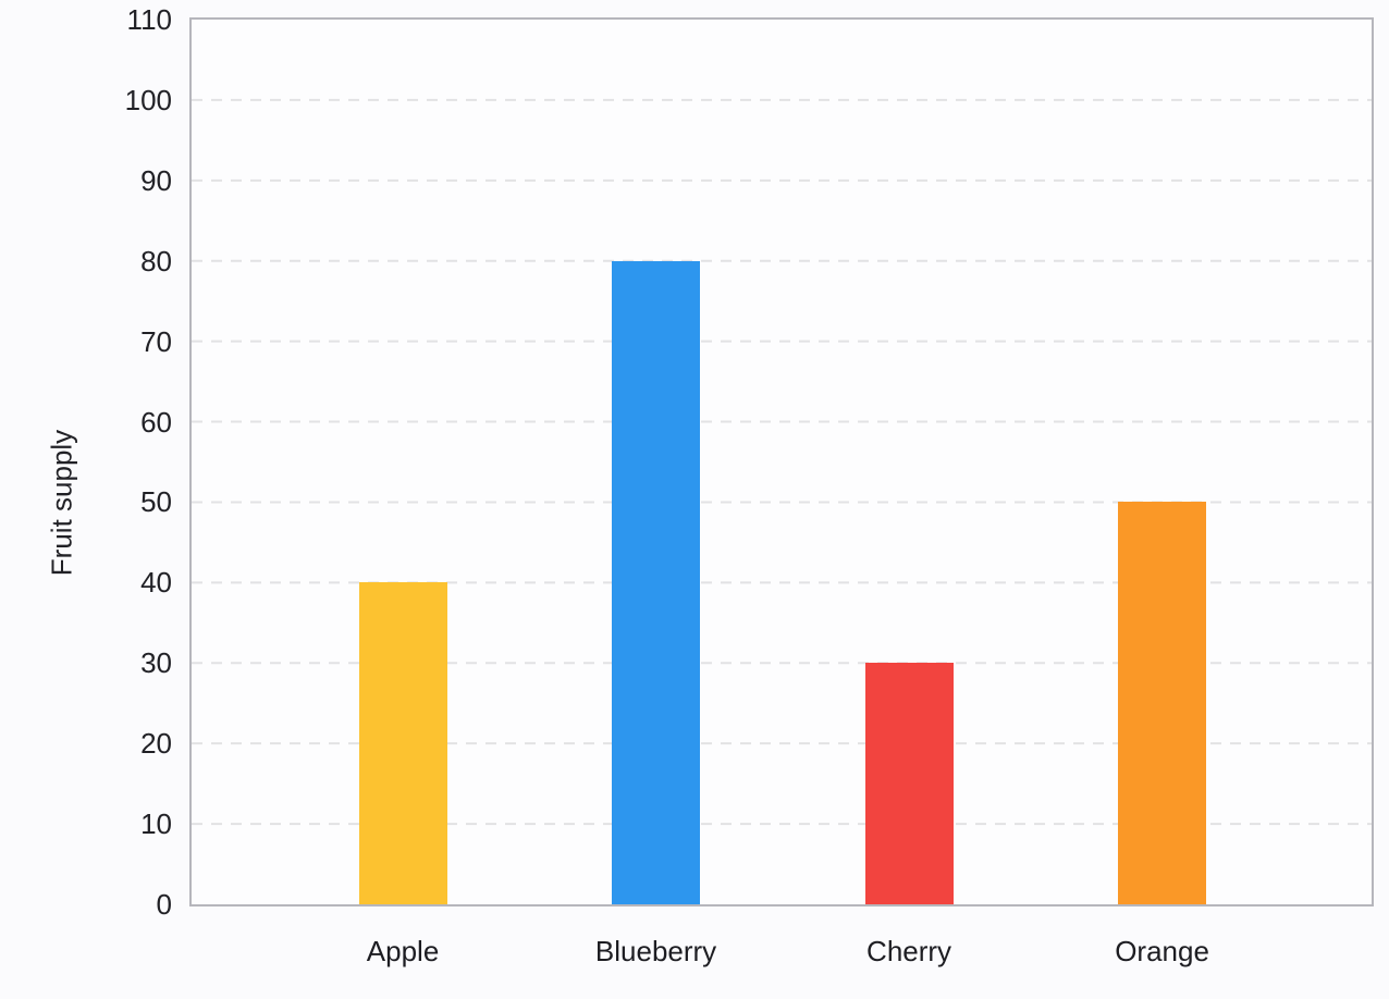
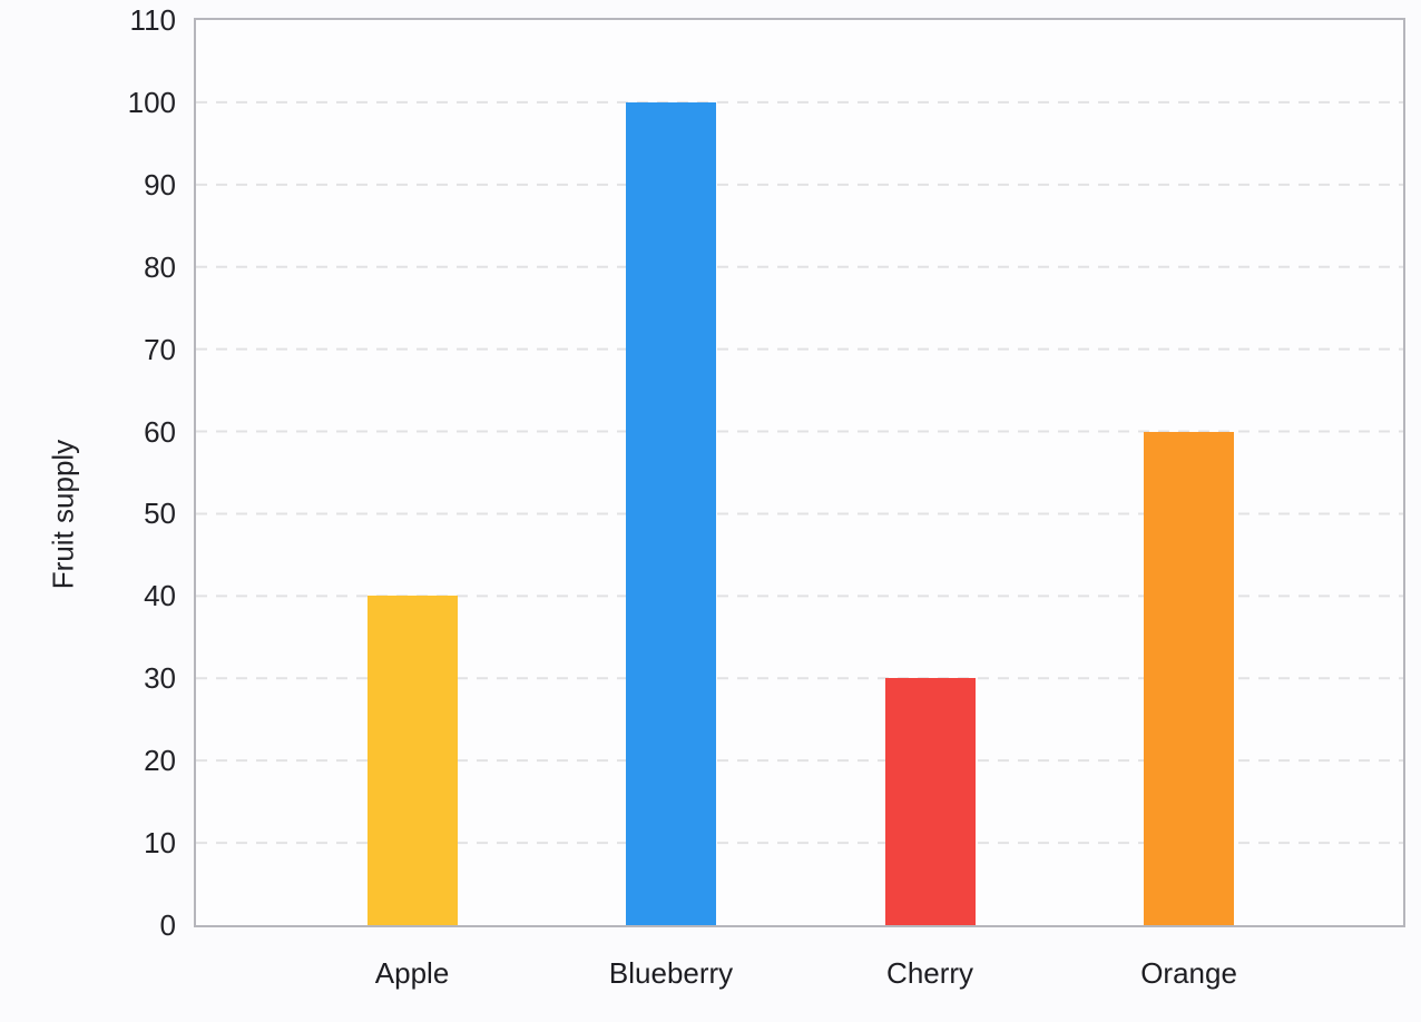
Blueberry: 80 -> 100
Orange: 50 -> 60
